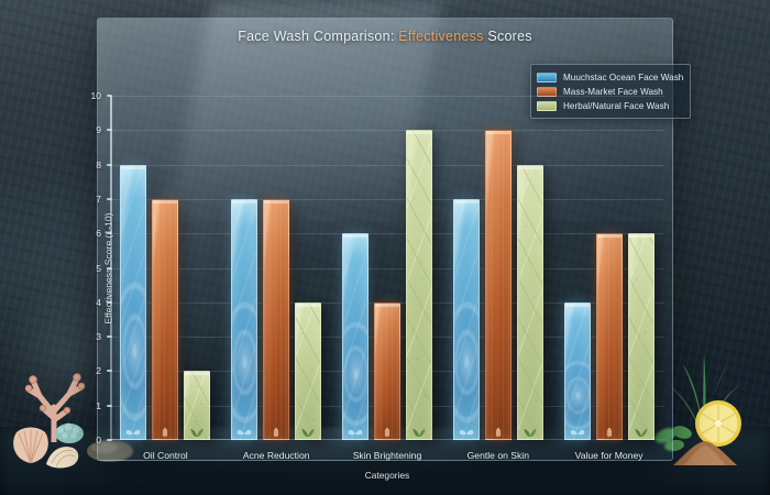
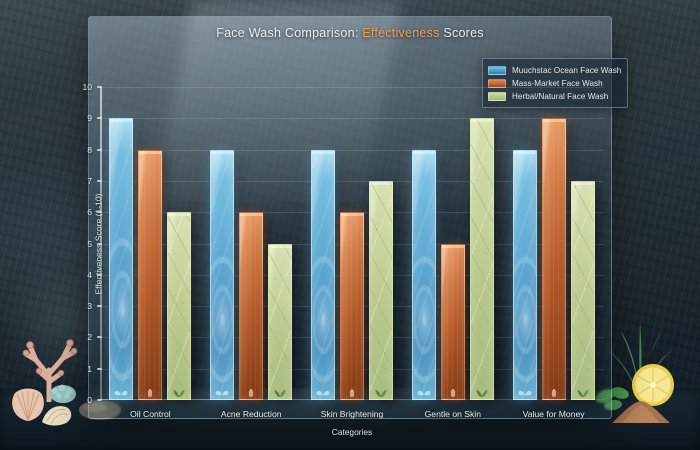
Muuchstac Ocean Face Wash/Oil Control: 8 -> 9
Mass-Market Face Wash/Oil Control: 7 -> 8
Herbal/Natural Face Wash/Oil Control: 2 -> 6
Muuchstac Ocean Face Wash/Acne Reduction: 7 -> 8
Mass-Market Face Wash/Acne Reduction: 7 -> 6
Herbal/Natural Face Wash/Acne Reduction: 4 -> 5
Muuchstac Ocean Face Wash/Skin Brightening: 6 -> 8
Mass-Market Face Wash/Skin Brightening: 4 -> 6
Herbal/Natural Face Wash/Skin Brightening: 9 -> 7
Muuchstac Ocean Face Wash/Gentle on Skin: 7 -> 8
Mass-Market Face Wash/Gentle on Skin: 9 -> 5
Herbal/Natural Face Wash/Gentle on Skin: 8 -> 9
Muuchstac Ocean Face Wash/Value for Money: 4 -> 8
Mass-Market Face Wash/Value for Money: 6 -> 9
Herbal/Natural Face Wash/Value for Money: 6 -> 7
